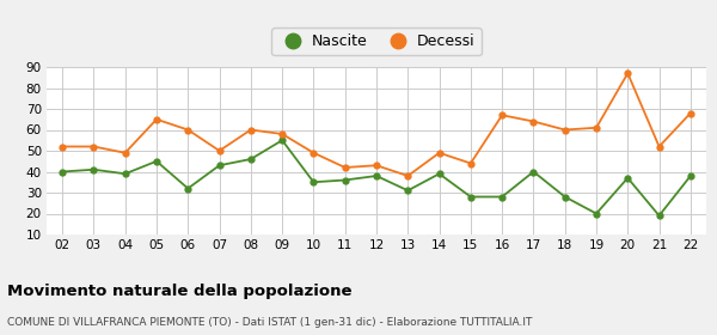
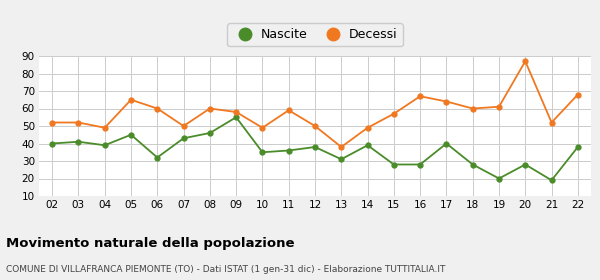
Decessi/11: 42 -> 59
Decessi/12: 43 -> 50
Decessi/15: 44 -> 57
Nascite/20: 37 -> 28
